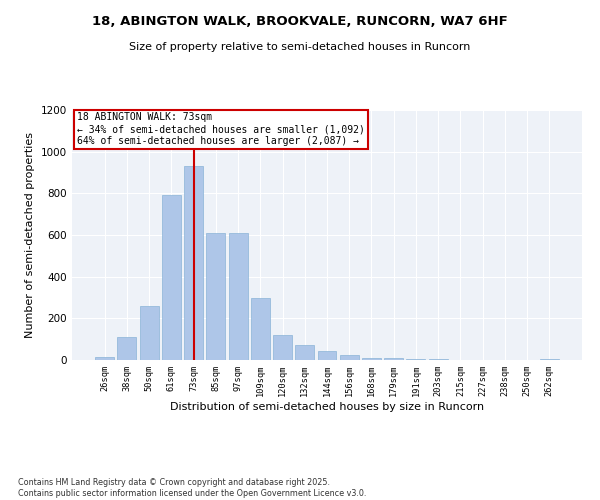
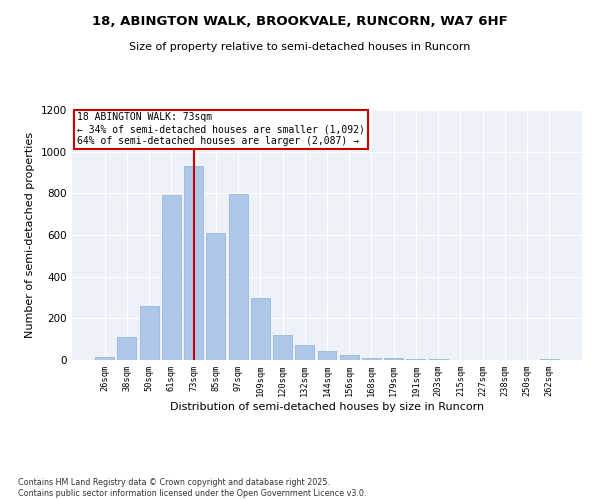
97sqm: 610 -> 795
